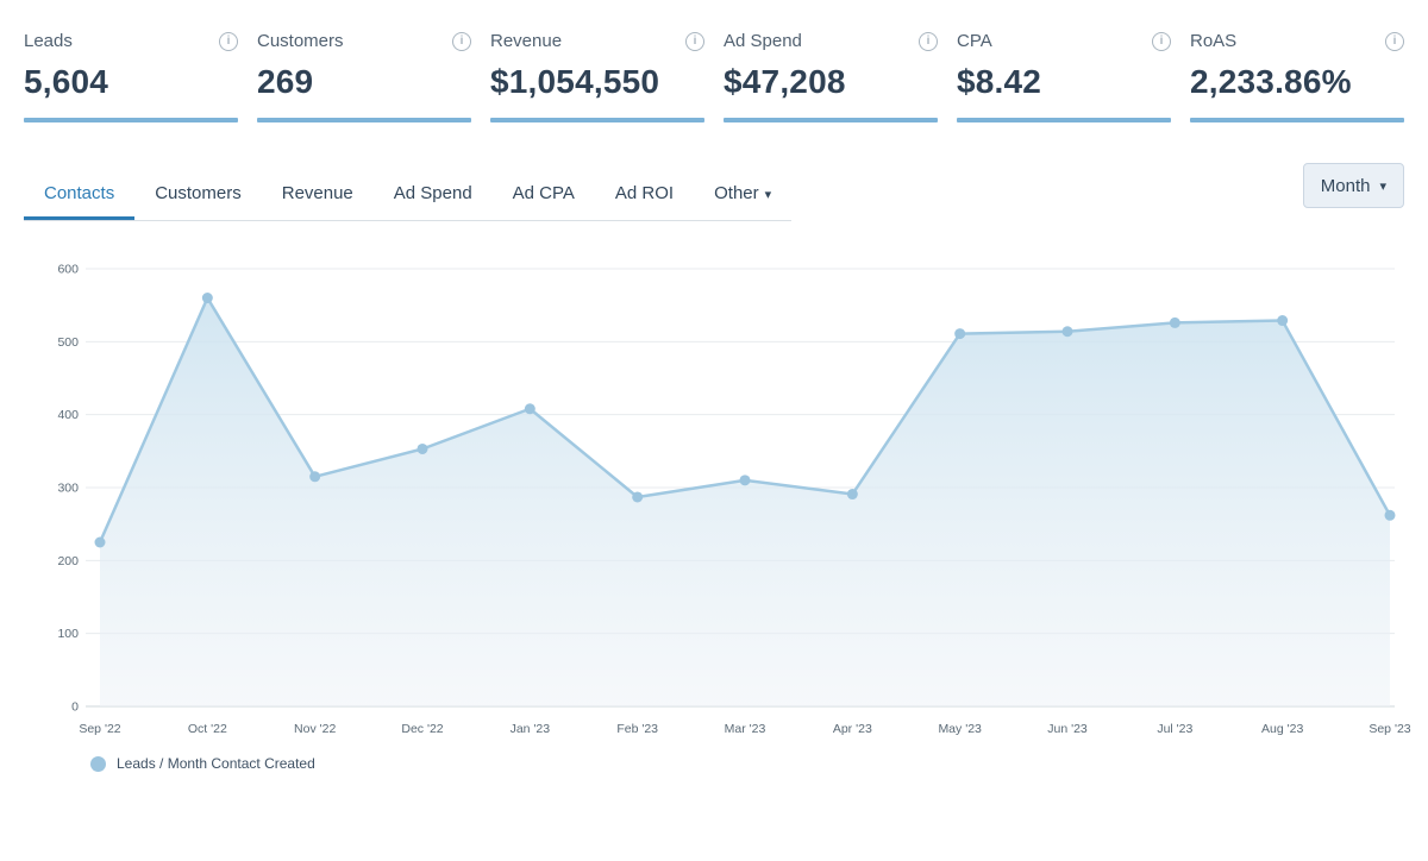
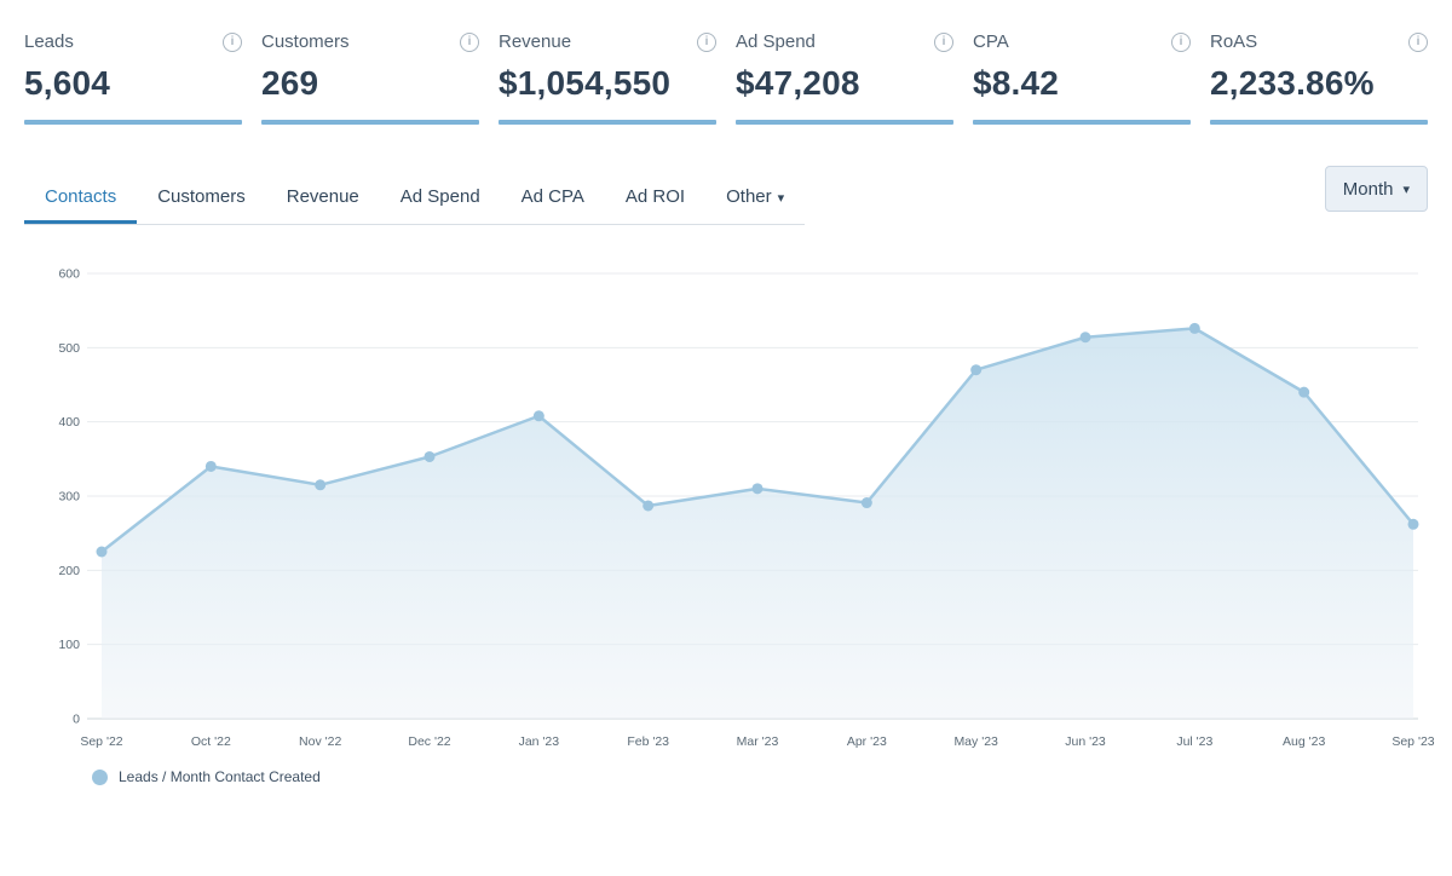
Oct '22: 560 -> 340
May '23: 510 -> 470
Aug '23: 530 -> 440
